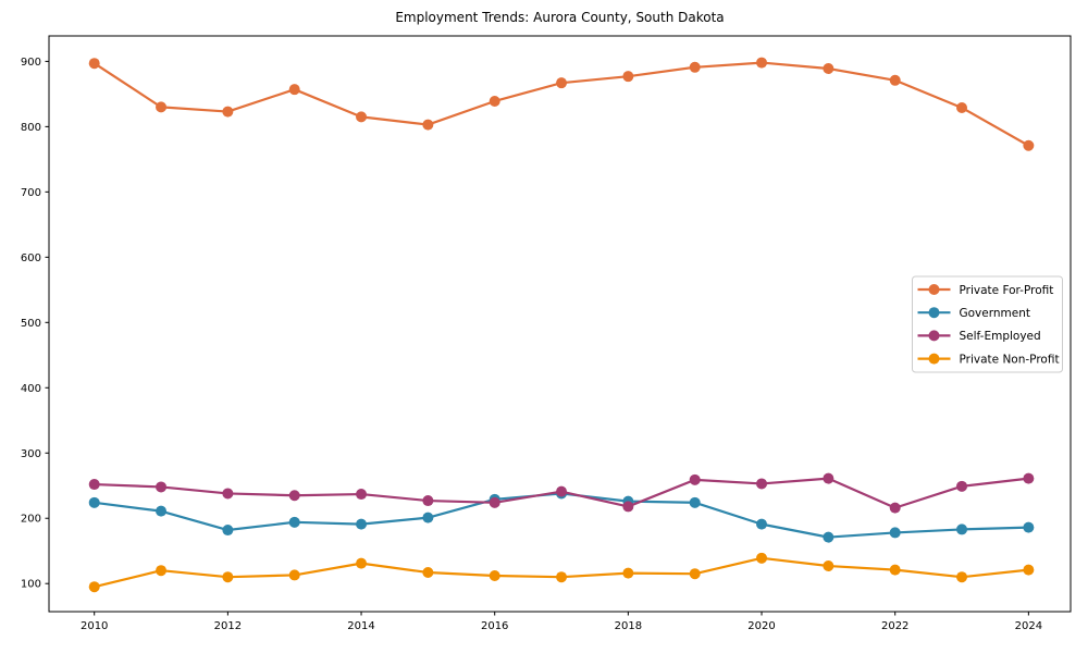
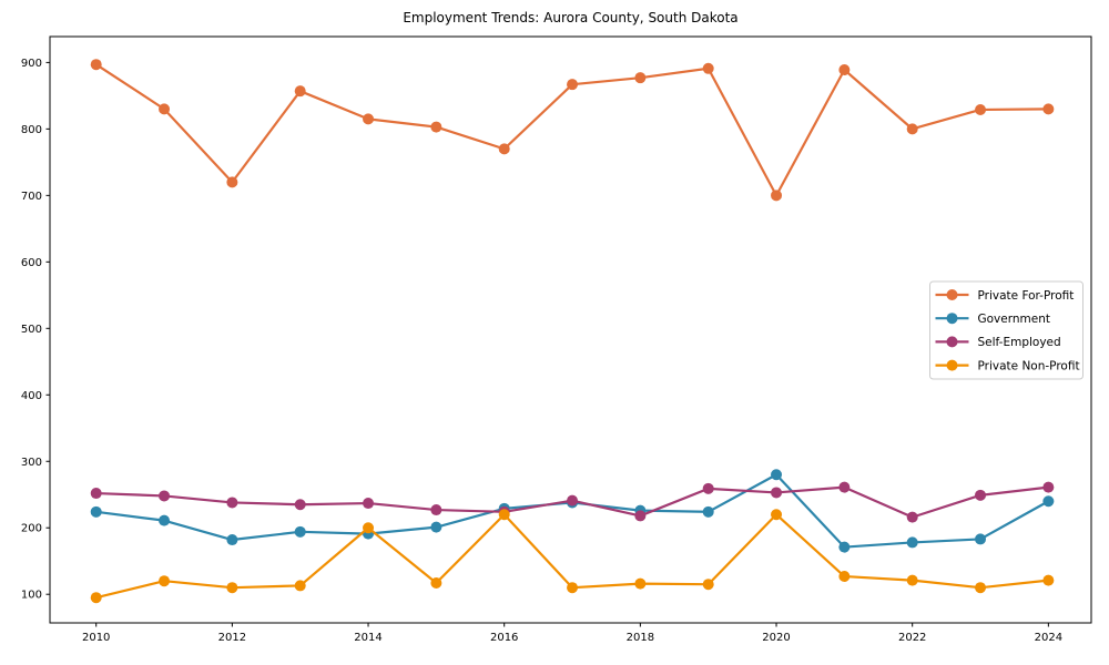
Private For-Profit/2012: 820 -> 720
Private Non-Profit/2014: 130 -> 200
Private For-Profit/2016: 840 -> 770
Private Non-Profit/2016: 110 -> 220
Private For-Profit/2020: 900 -> 700
Government/2020: 190 -> 280
Private Non-Profit/2020: 140 -> 220
Private For-Profit/2022: 870 -> 800
Private For-Profit/2024: 770 -> 830
Government/2024: 190 -> 240
